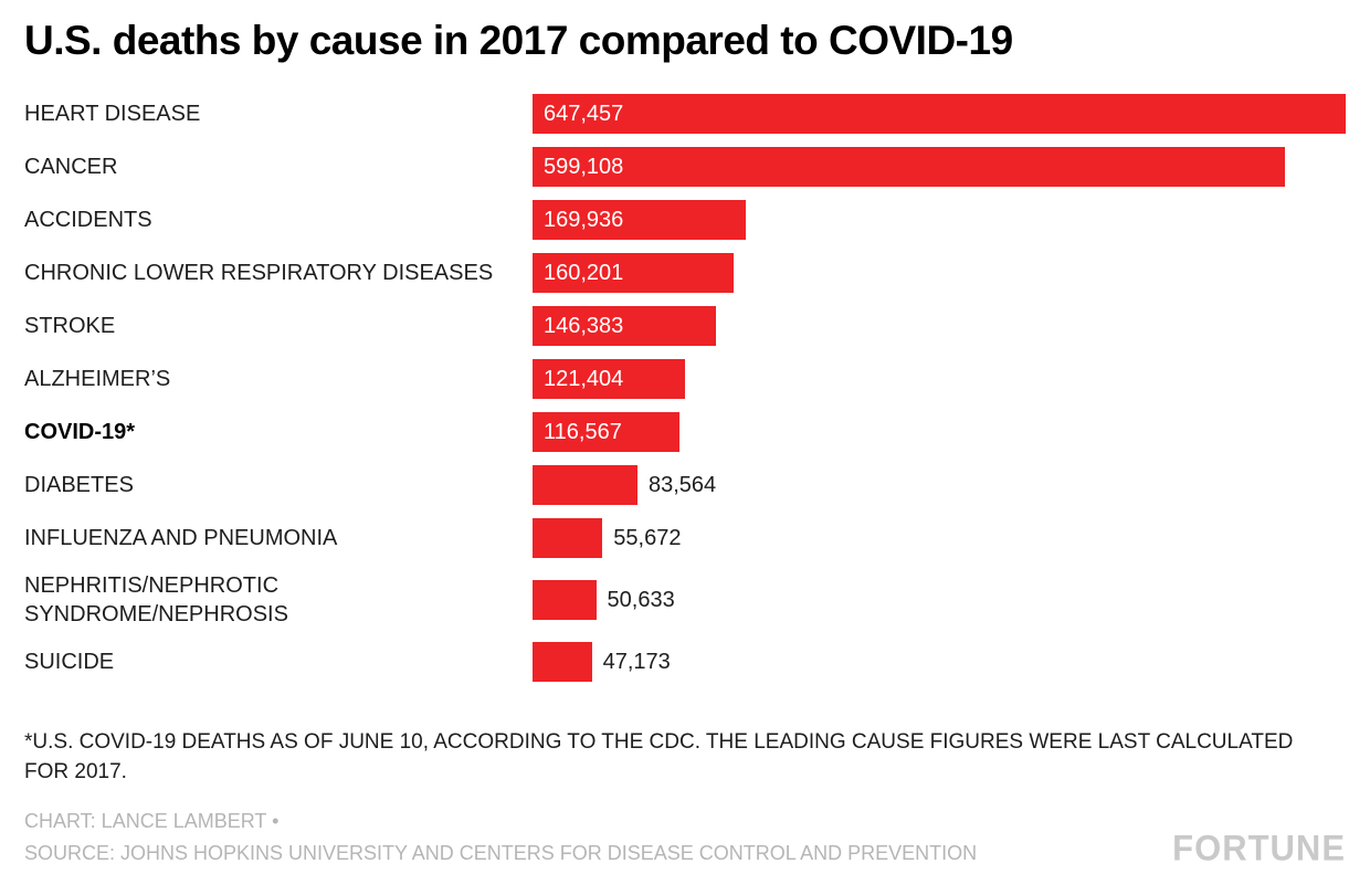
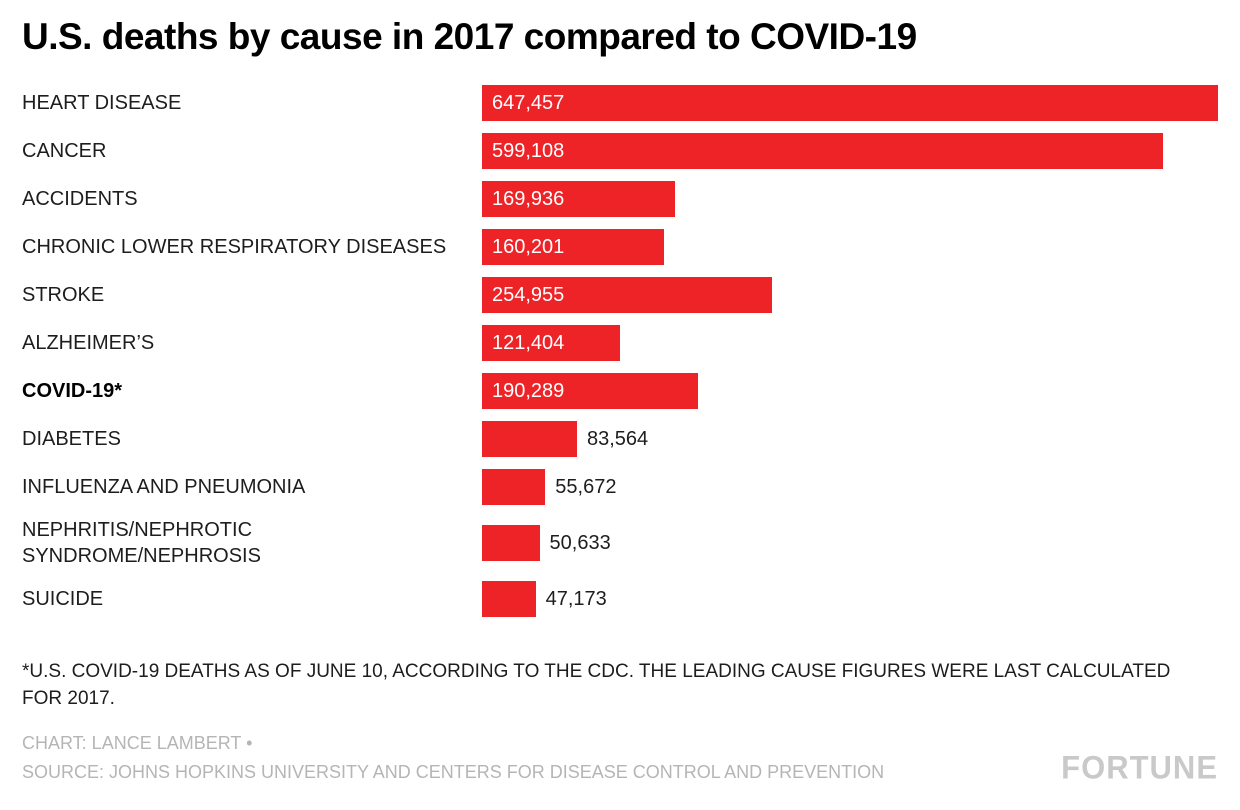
STROKE: 146,383 -> 254,955
COVID-19*: 116,567 -> 190,289
